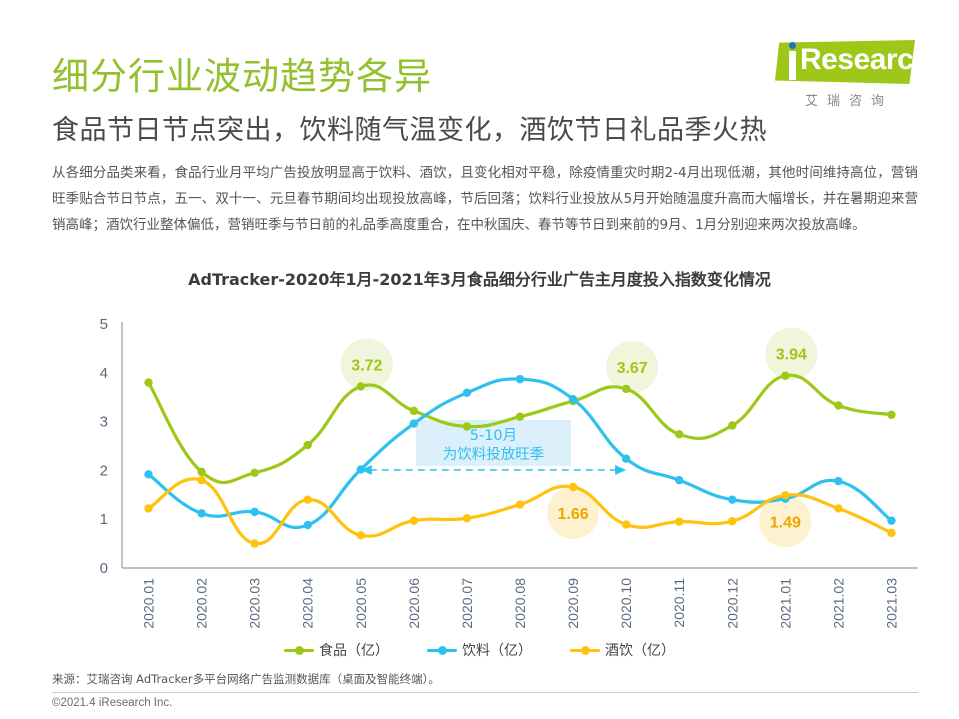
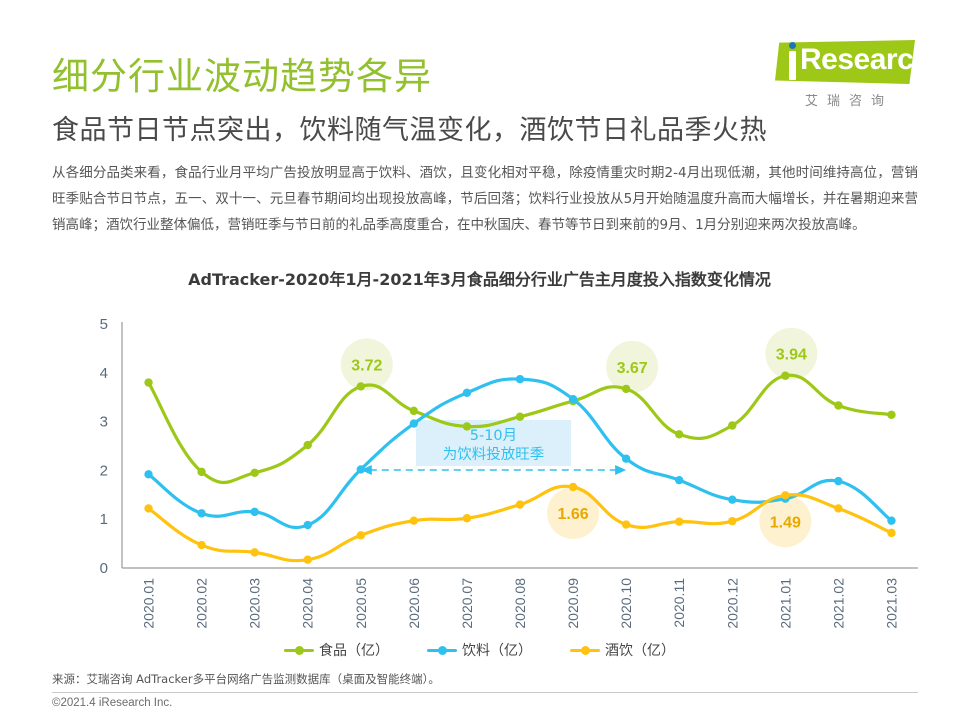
酒饮（亿）/2020.02: 1.8 -> 0.5
酒饮（亿）/2020.03: 0.5 -> 0.3
酒饮（亿）/2020.04: 1.4 -> 0.2
